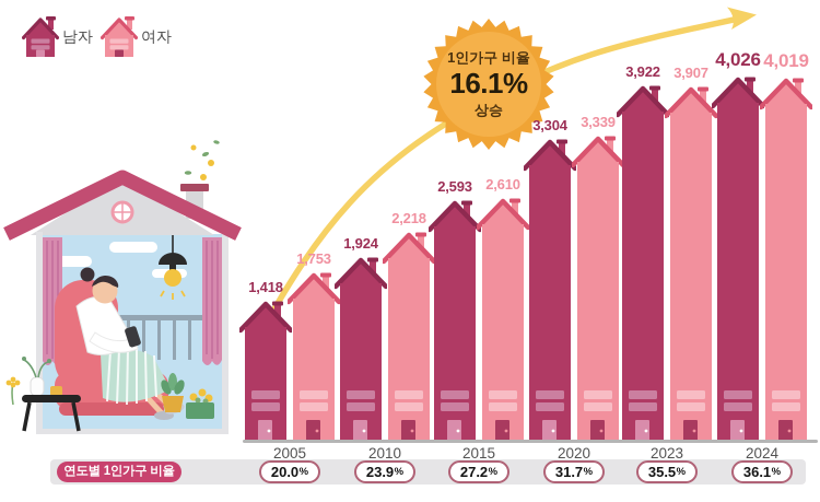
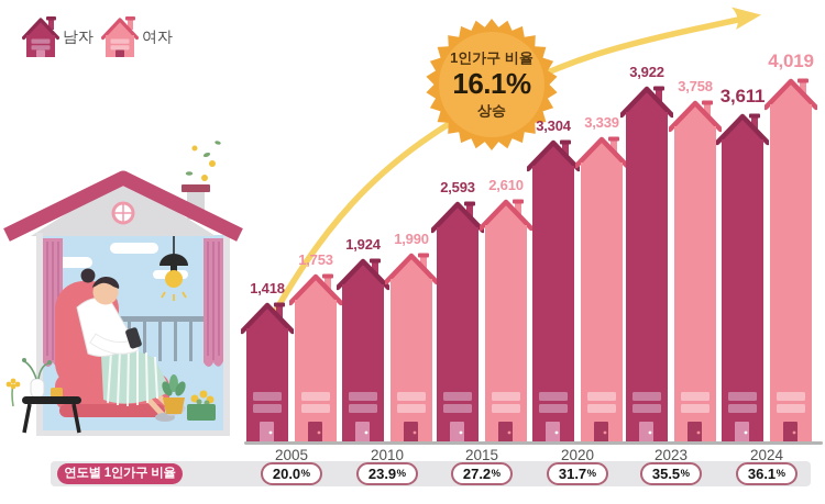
여자/2010: 2,218 -> 1,990
여자/2023: 3,907 -> 3,758
남자/2024: 4,026 -> 3,611
